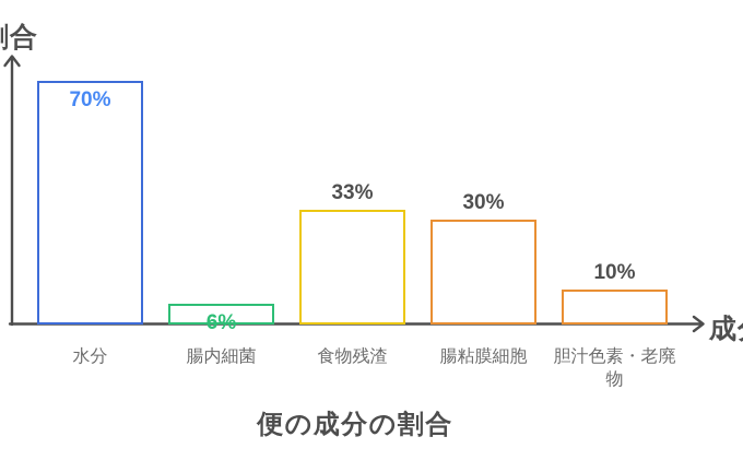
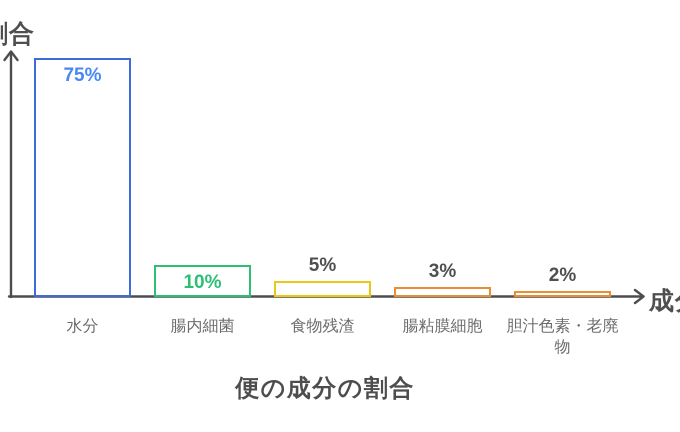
水分: 70% -> 75%
腸内細菌: 6% -> 10%
食物残渣: 33% -> 5%
腸粘膜細胞: 30% -> 3%
胆汁色素・老廃物: 10% -> 2%
